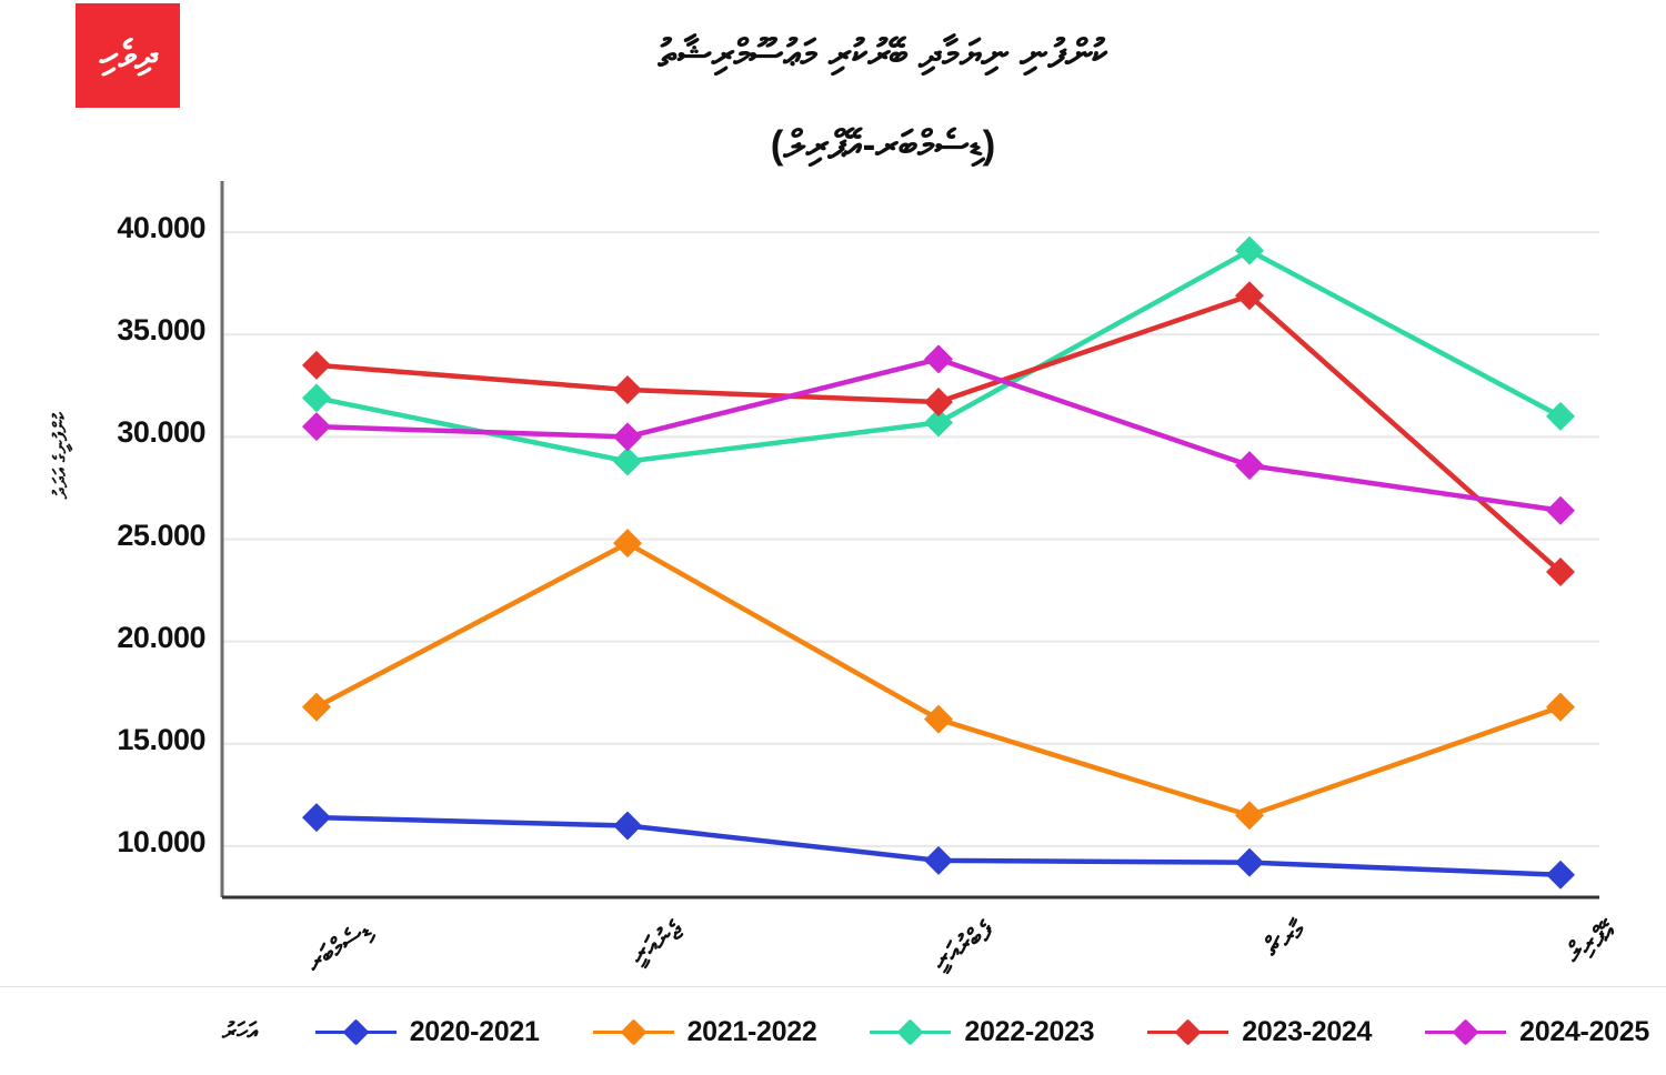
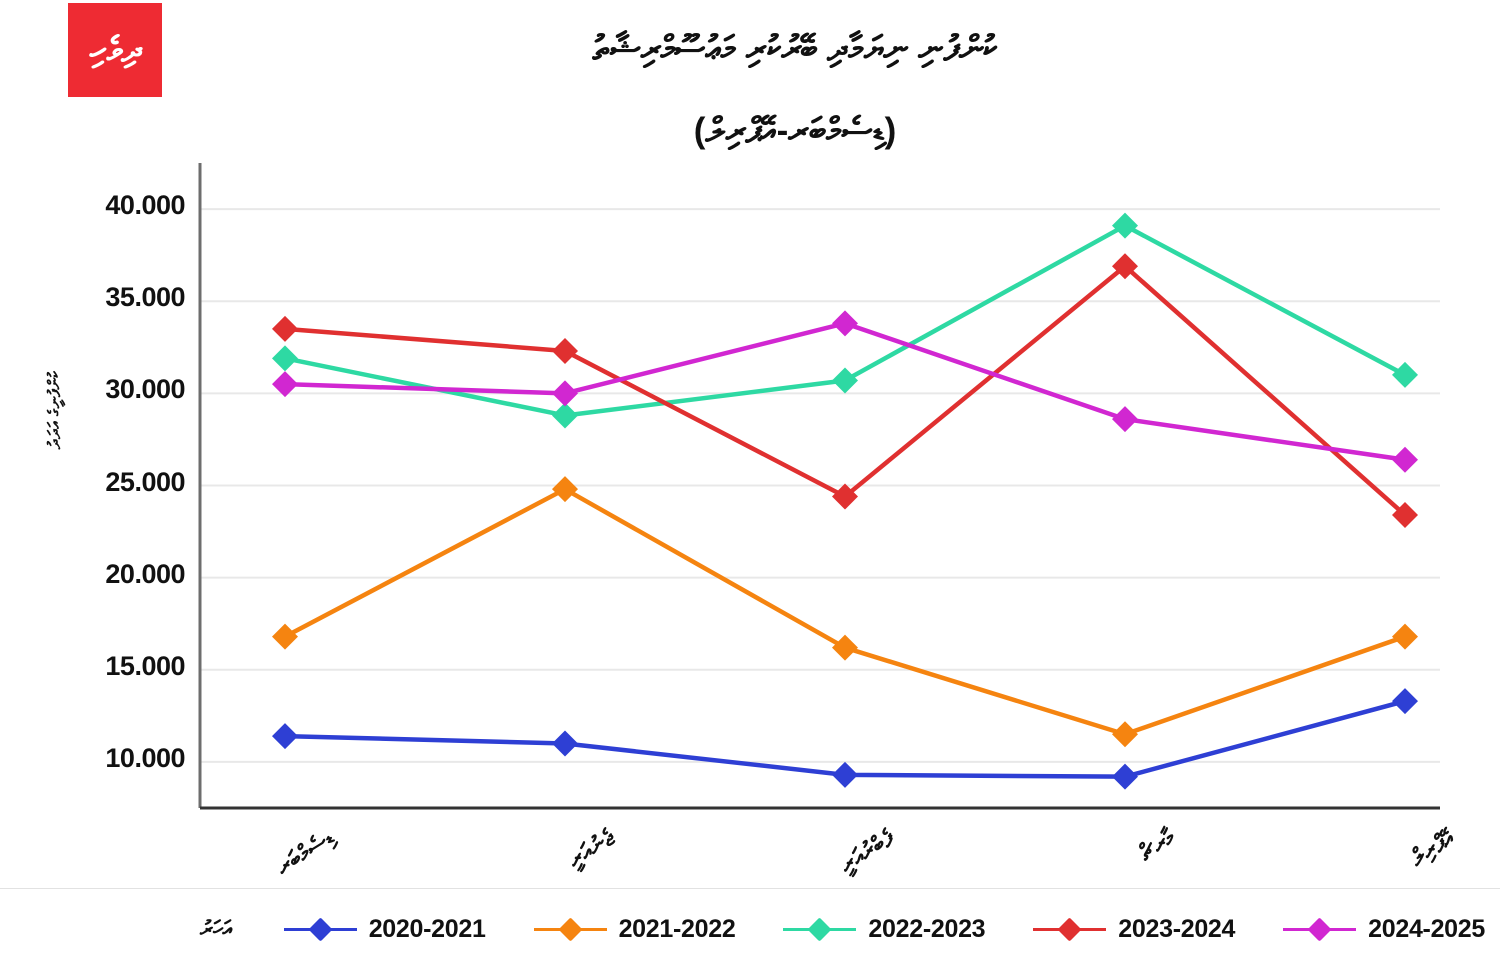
2023-2024/ފެބްރުއަރީ: 31700 -> 24400
2020-2021/އޭޕްރިލް: 8600 -> 13300
